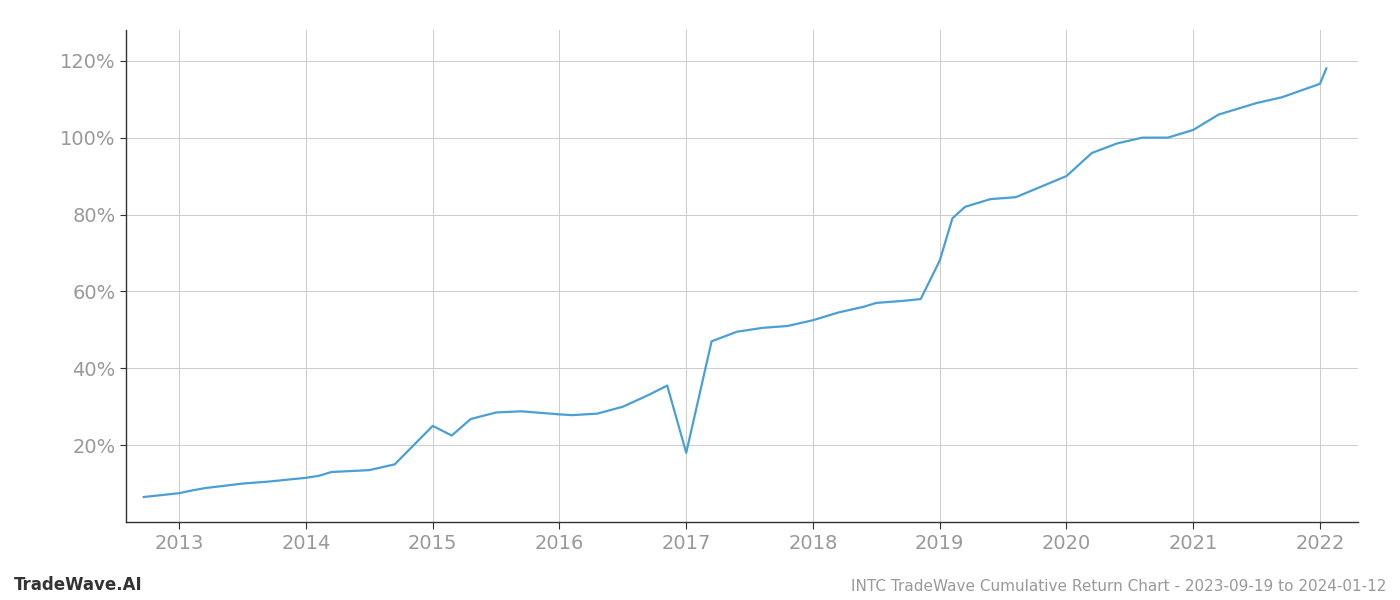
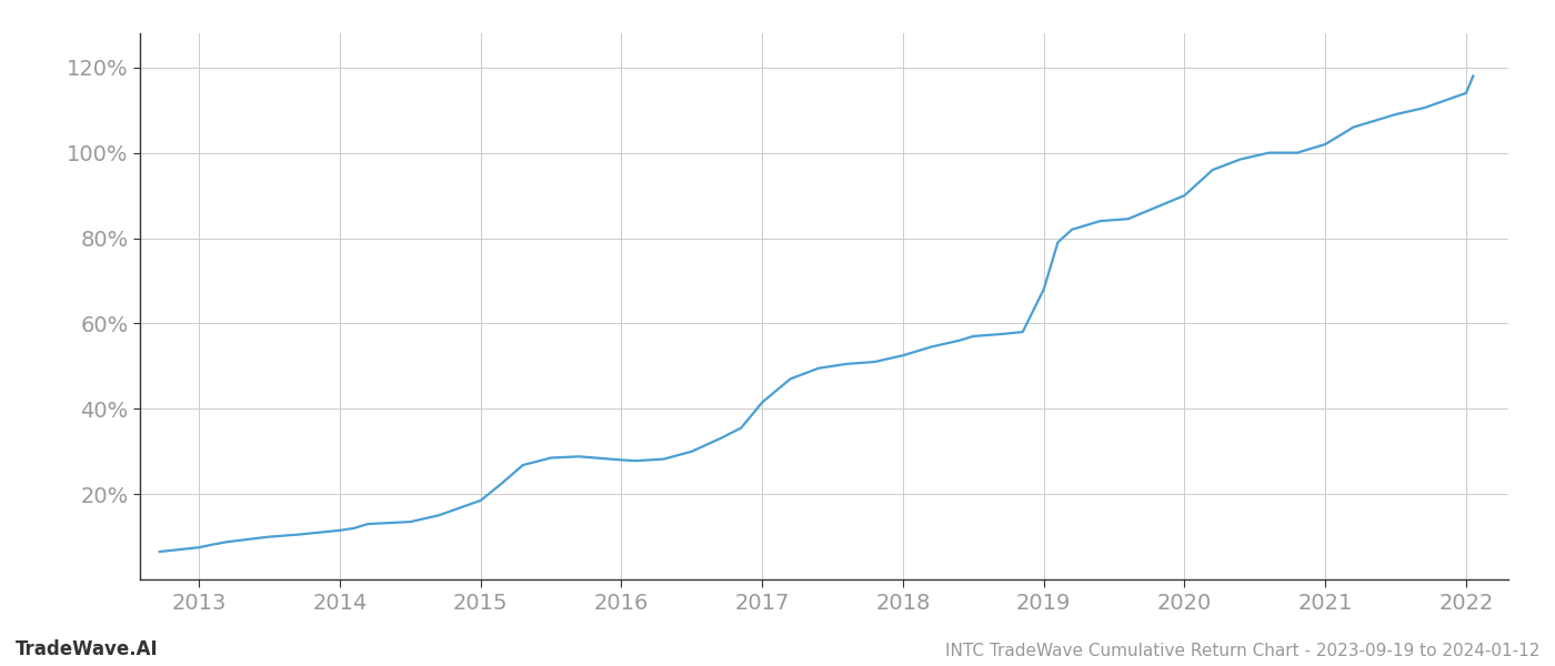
2015: 25.0% -> 18.5%
2017: 18.0% -> 41.5%
